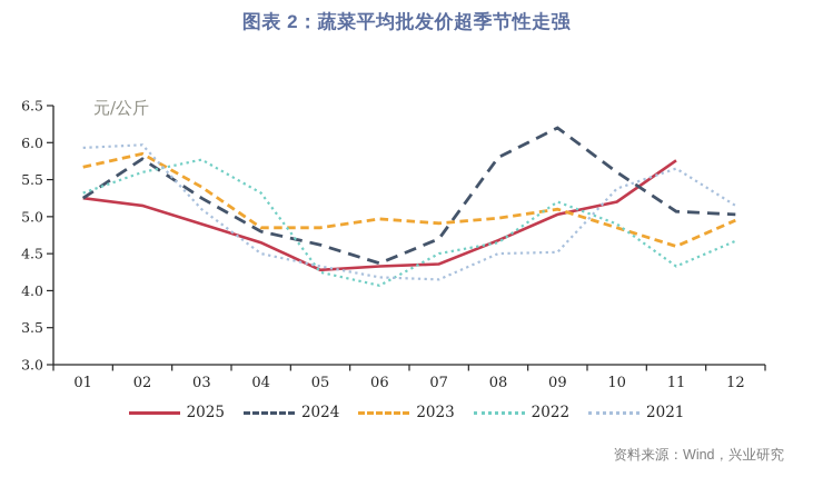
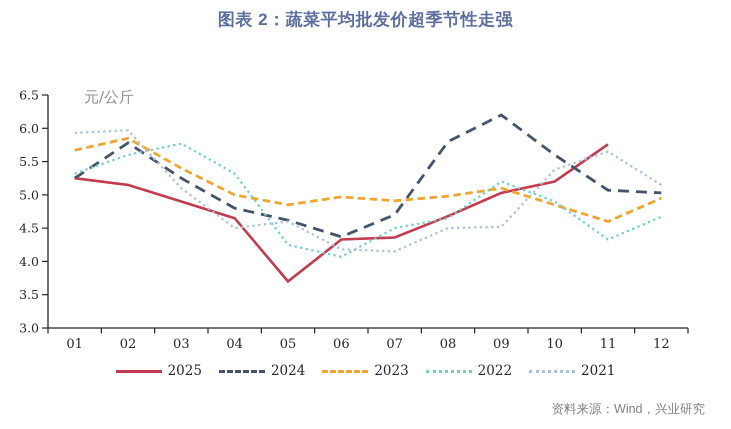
2023/04: 4.8 -> 5.0
2025/05: 4.3 -> 3.7
2021/05: 4.3 -> 4.6
